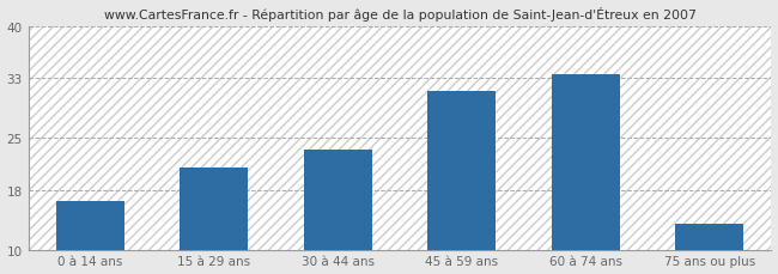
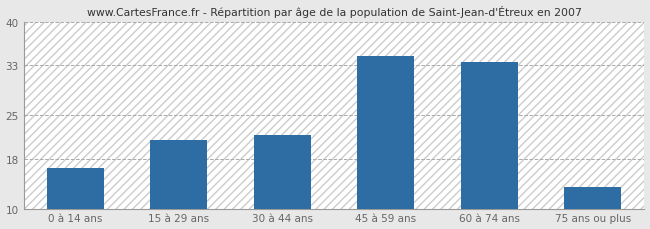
30 à 44 ans: 23.4 -> 21.8
45 à 59 ans: 31.2 -> 34.5
